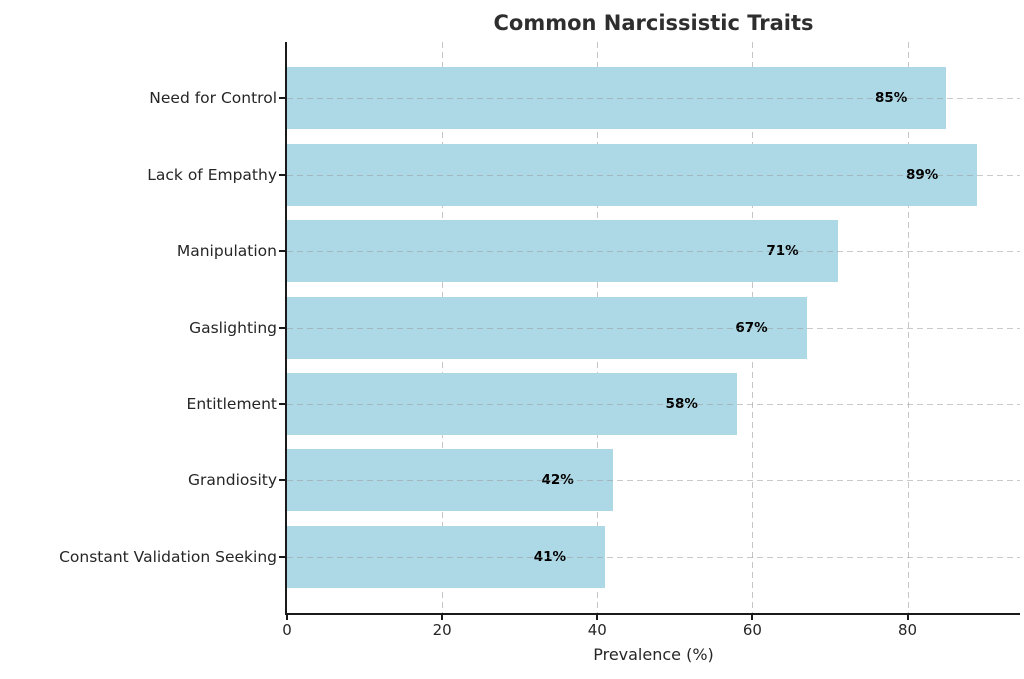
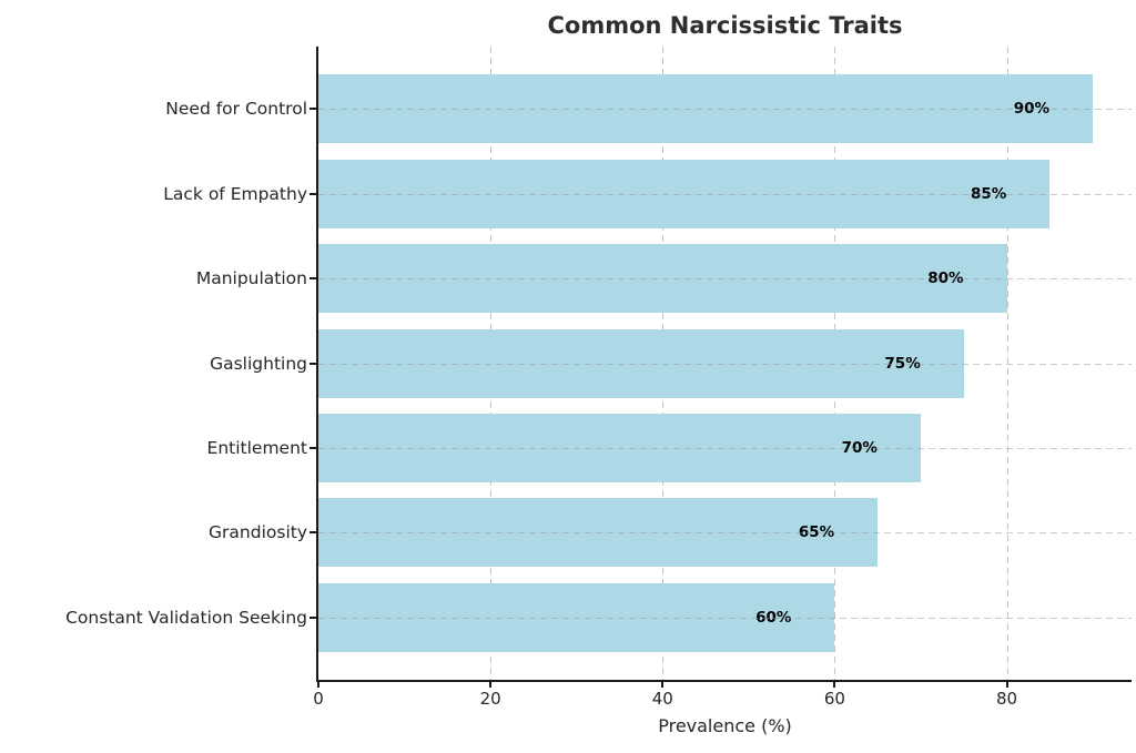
Need for Control: 85% -> 90%
Lack of Empathy: 89% -> 85%
Manipulation: 71% -> 80%
Gaslighting: 67% -> 75%
Entitlement: 58% -> 70%
Grandiosity: 42% -> 65%
Constant Validation Seeking: 41% -> 60%
